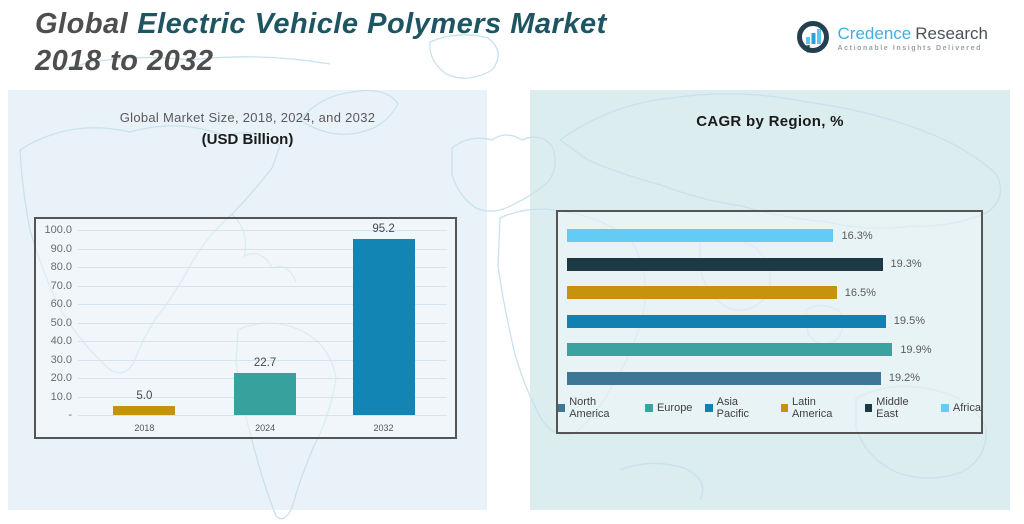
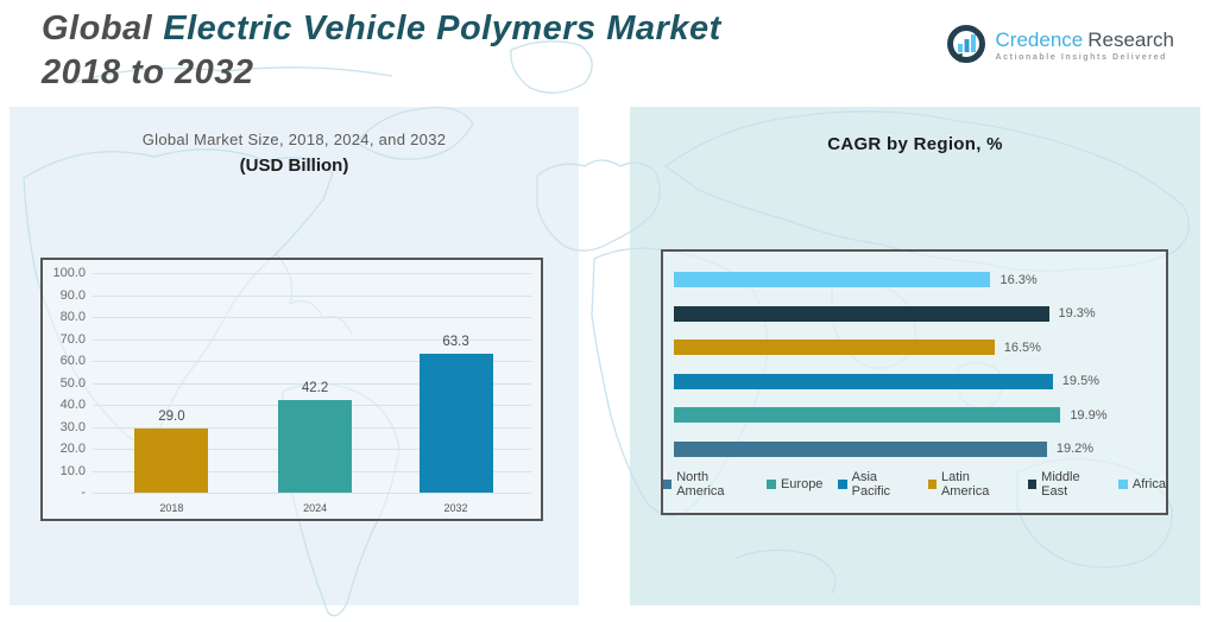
Global Market Size, 2018, 2024, and 2032/2018: 5.0 -> 29.0
Global Market Size, 2018, 2024, and 2032/2024: 22.7 -> 42.2
Global Market Size, 2018, 2024, and 2032/2032: 95.2 -> 63.3
